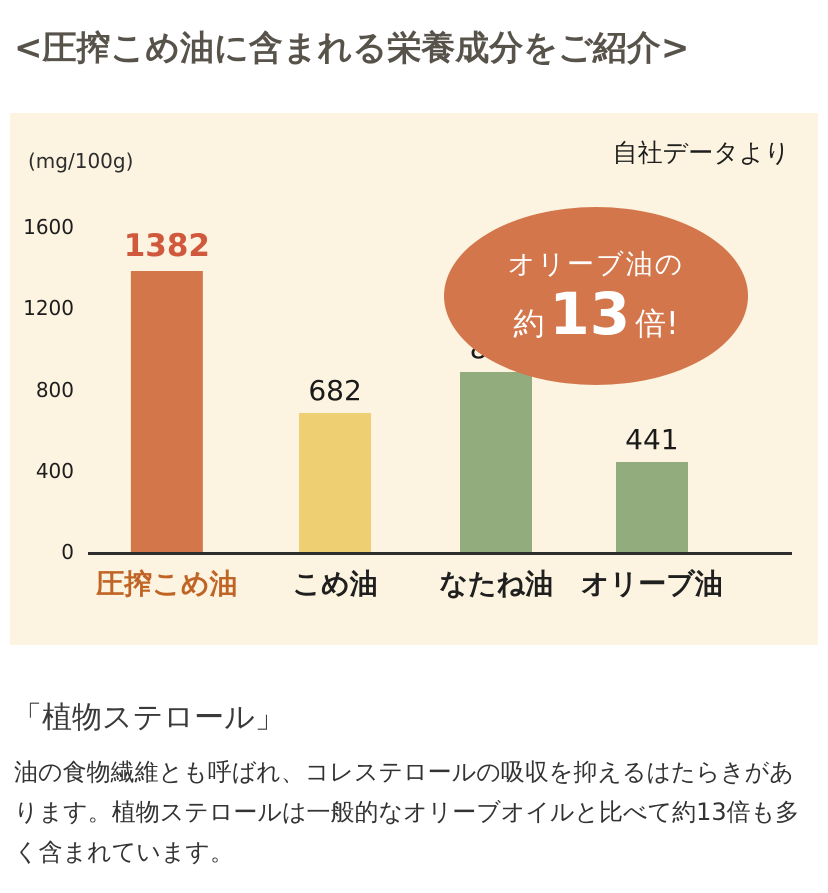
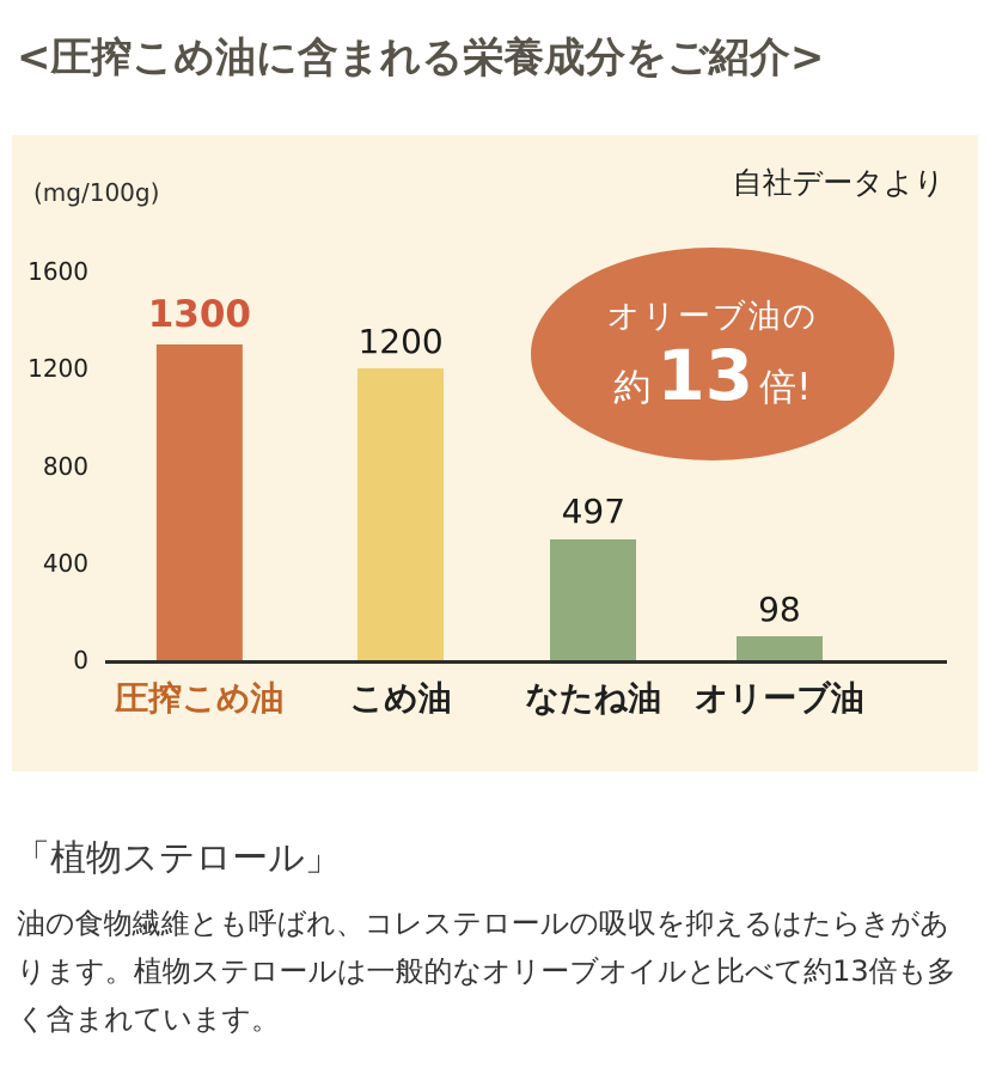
圧搾こめ油: 1382 -> 1300
こめ油: 682 -> 1200
なたね油: 888 -> 497
オリーブ油: 441 -> 98
